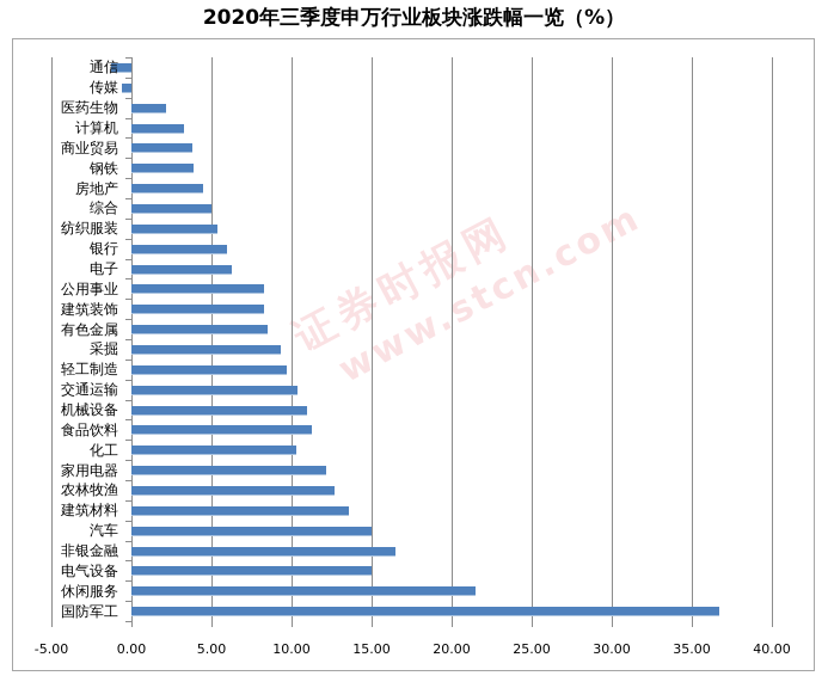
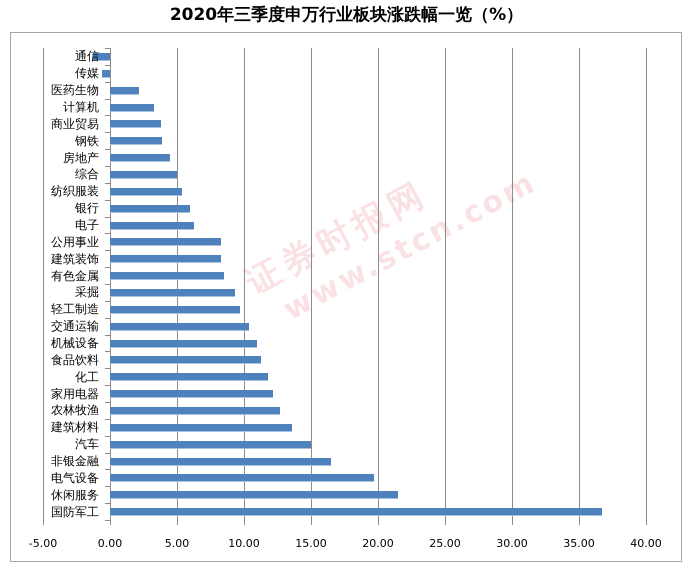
化工: 10.3 -> 11.8
电气设备: 15.0 -> 19.7
